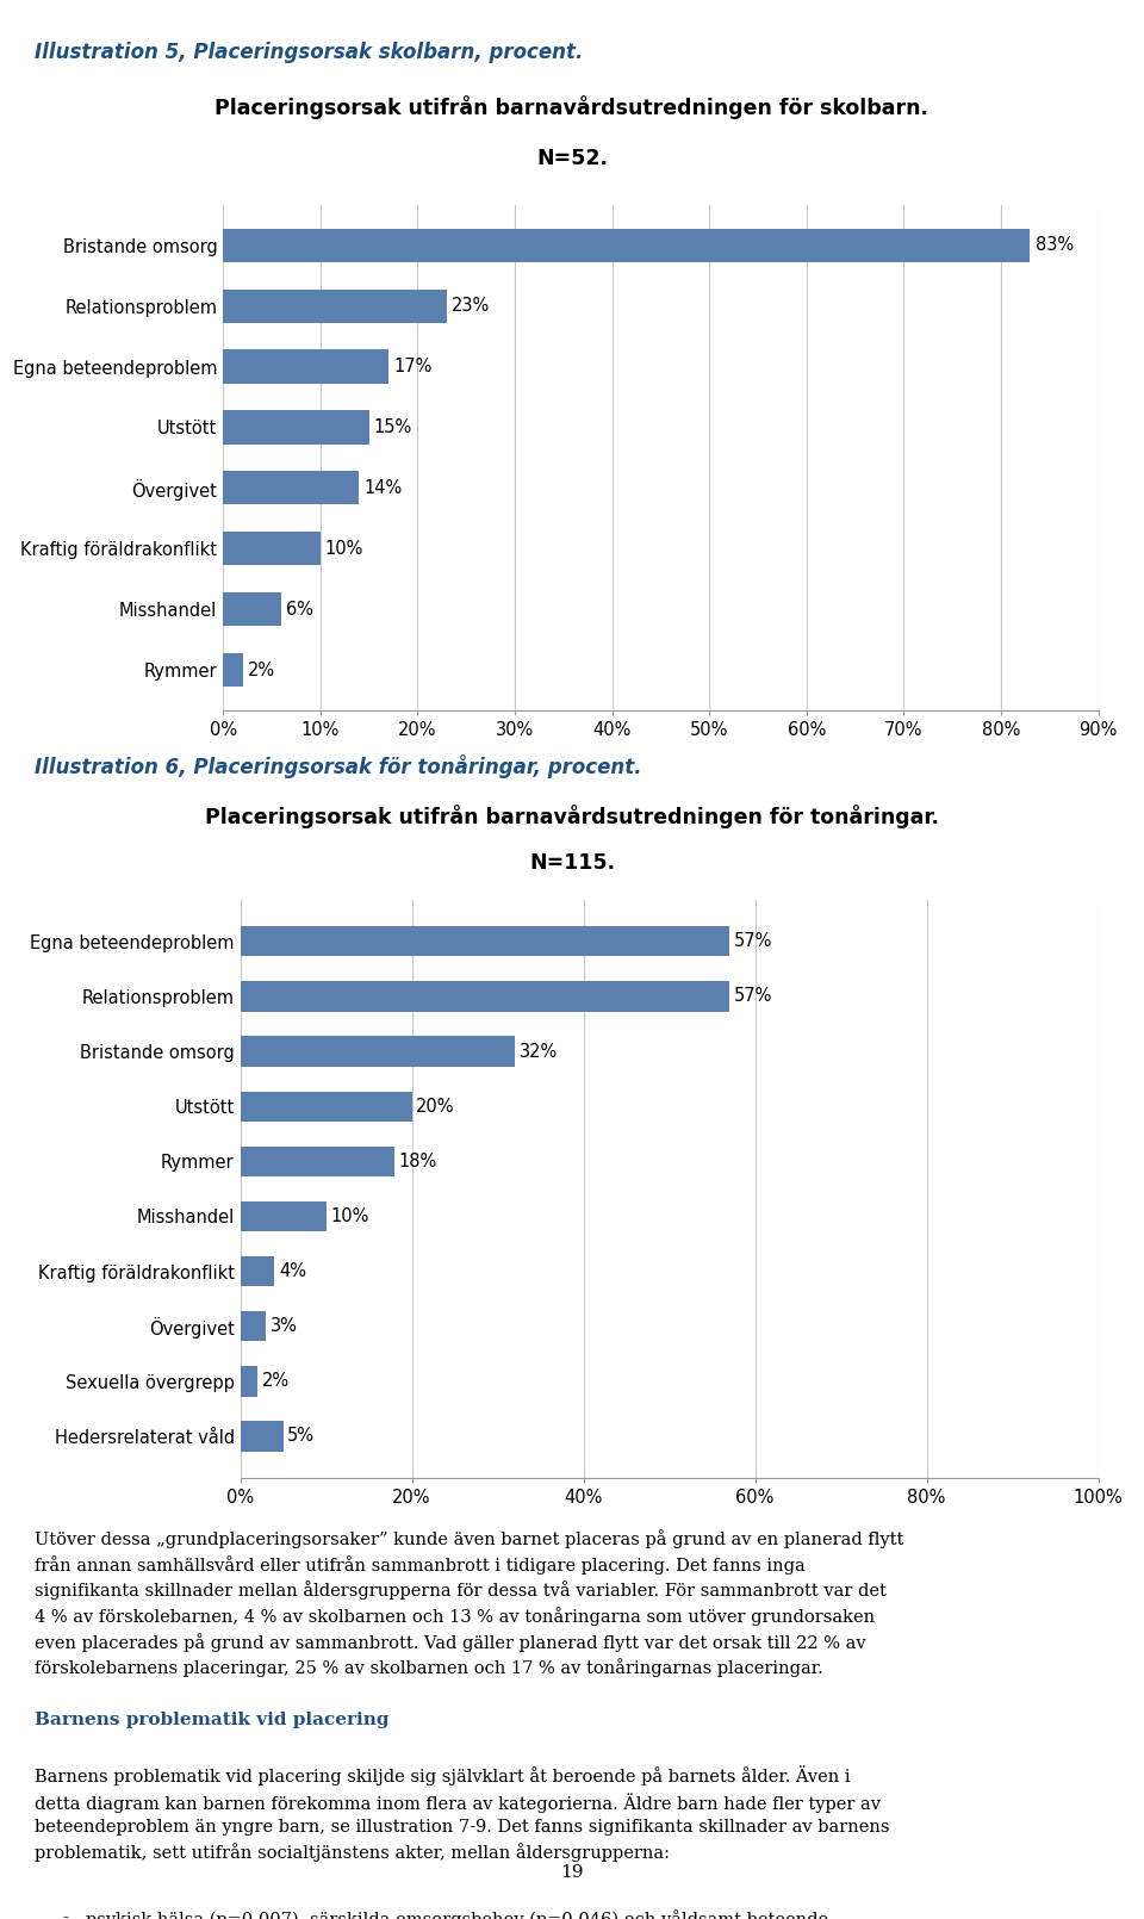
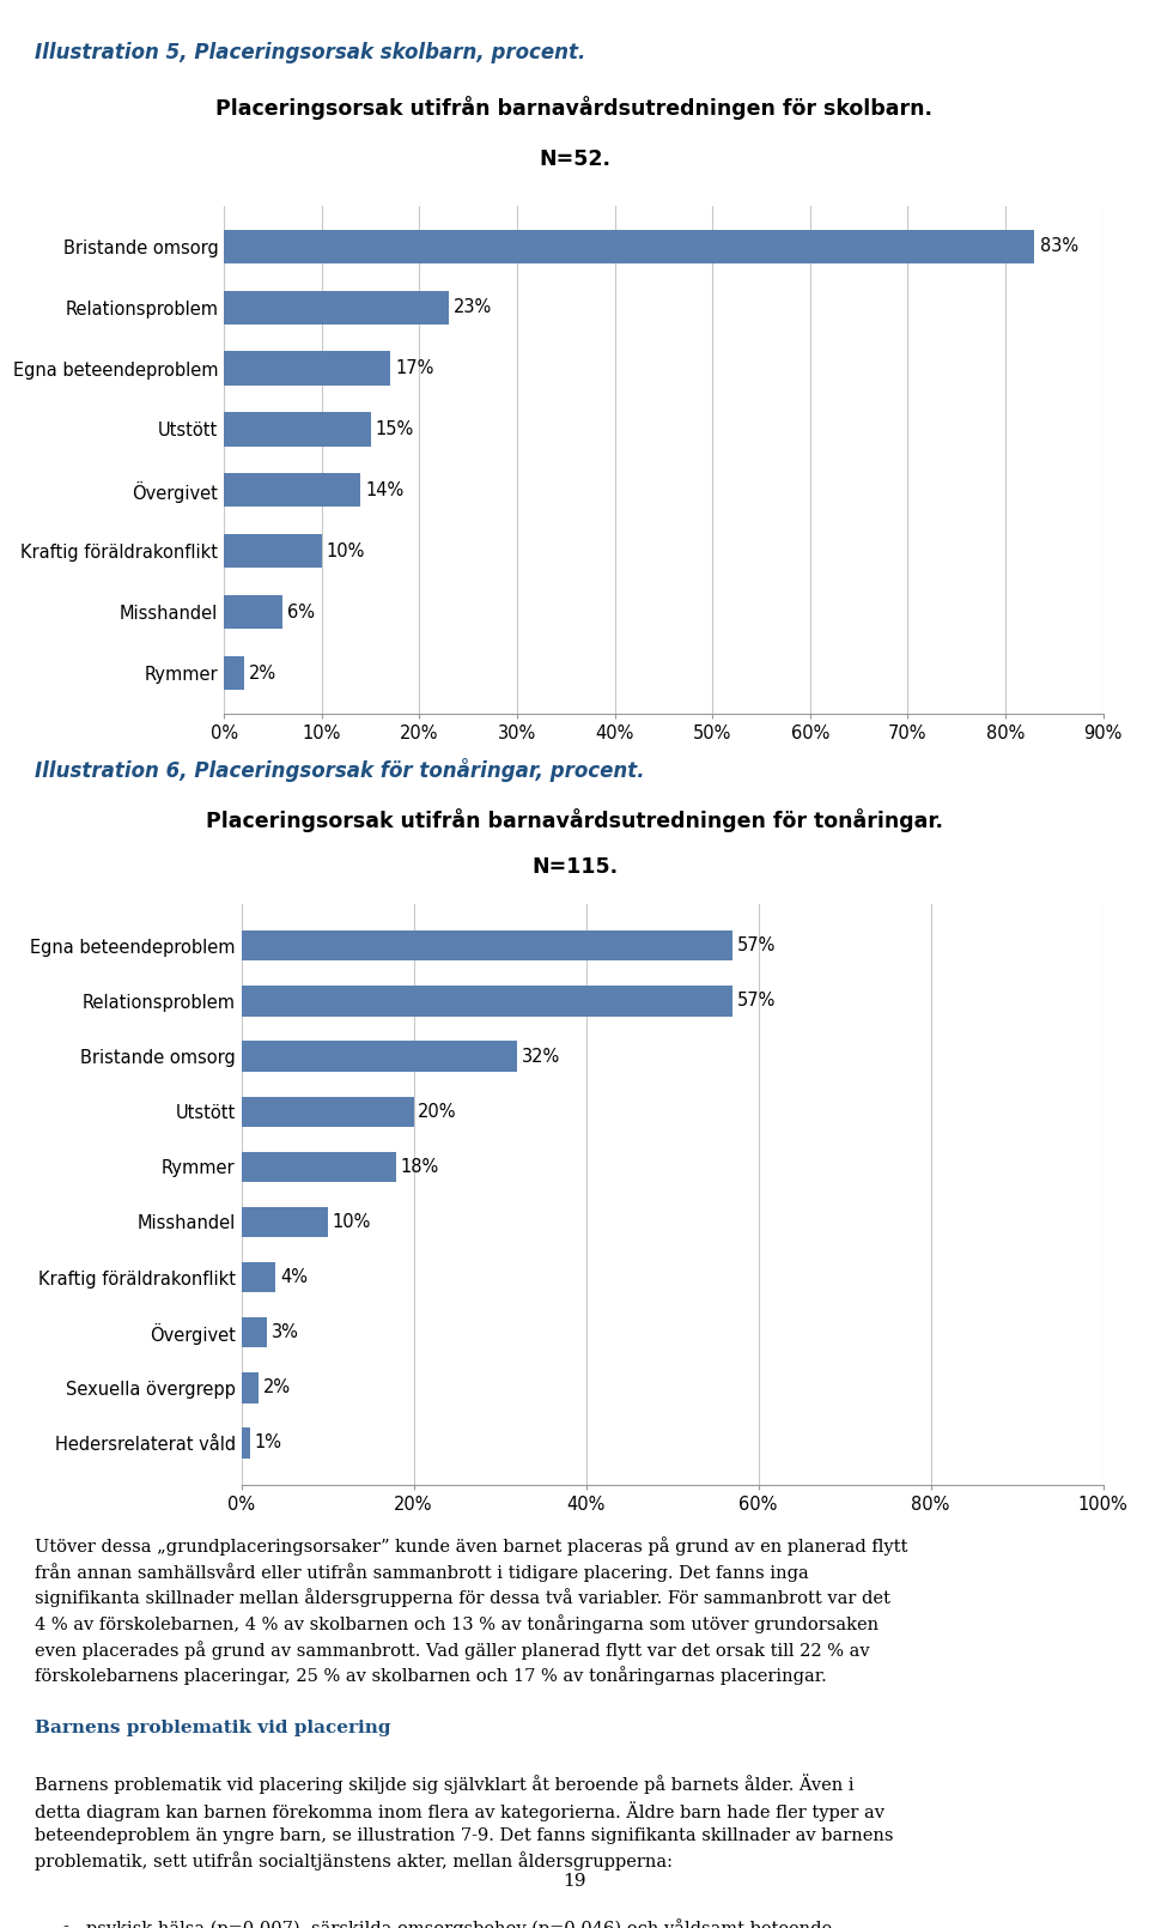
Hedersrelaterat våld: 5% -> 1%
